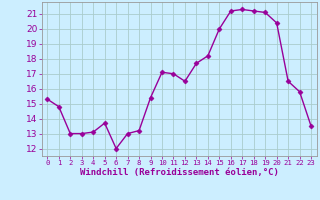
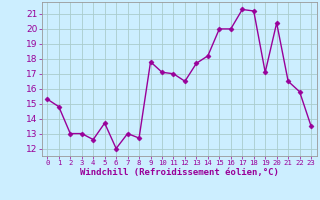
4: 13.1 -> 12.6
8: 13.2 -> 12.7
9: 15.4 -> 17.8
16: 21.2 -> 20.0
19: 21.1 -> 17.1
